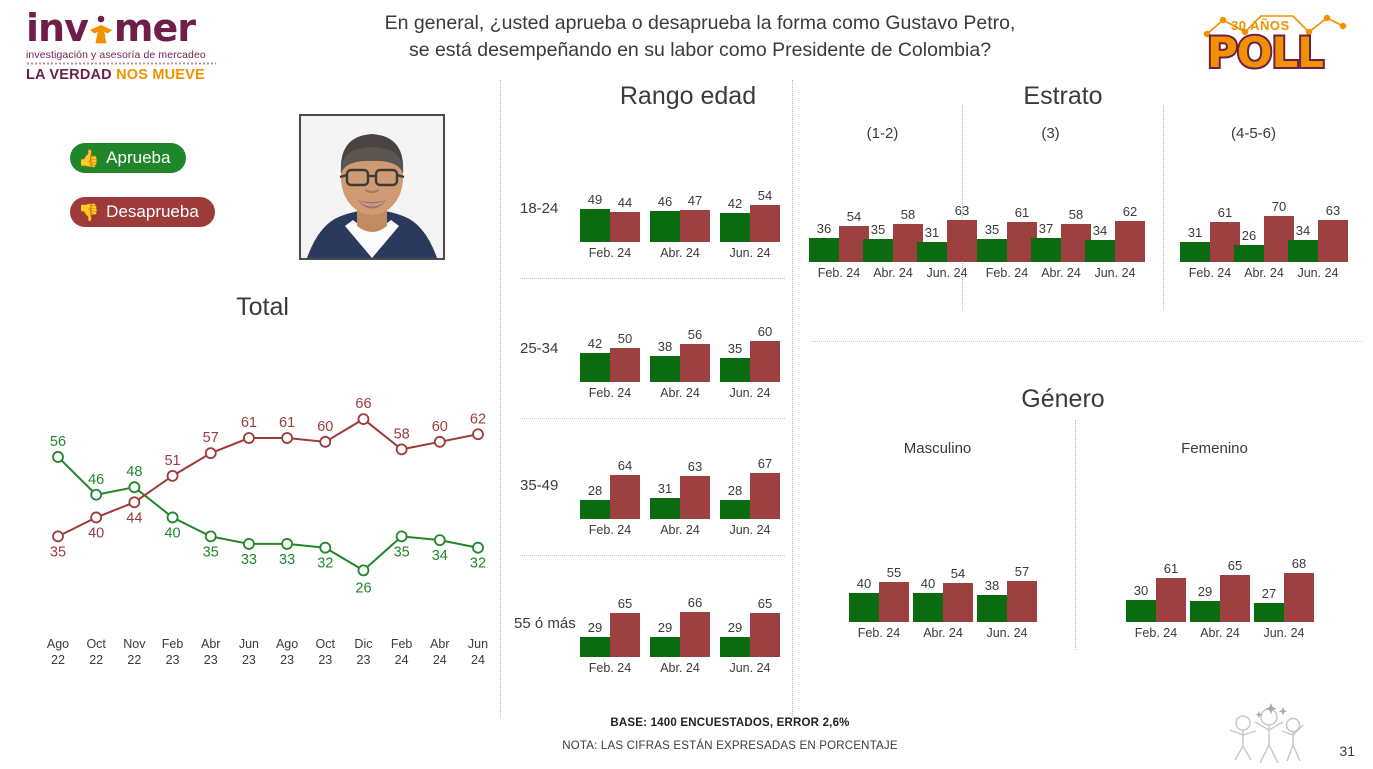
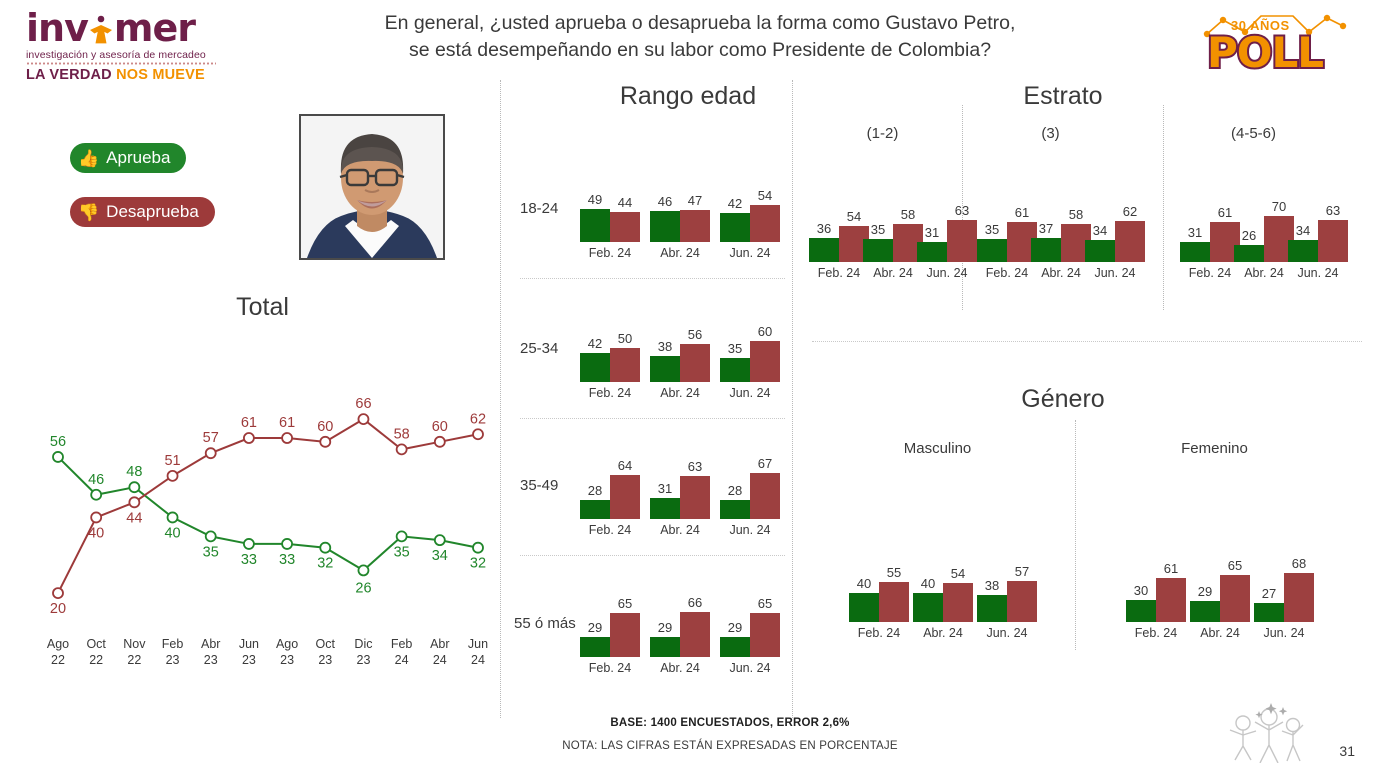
Total/Desaprueba/Ago 22: 35 -> 20
